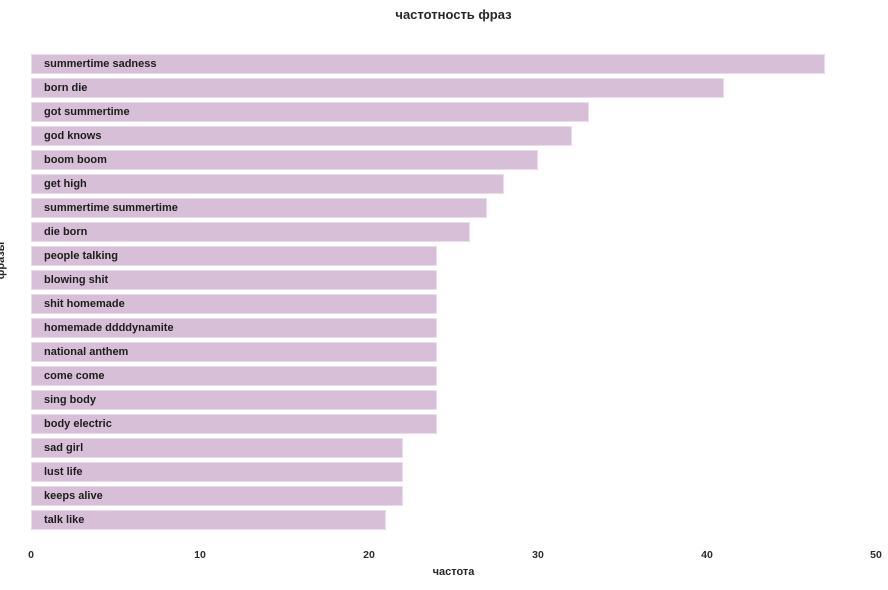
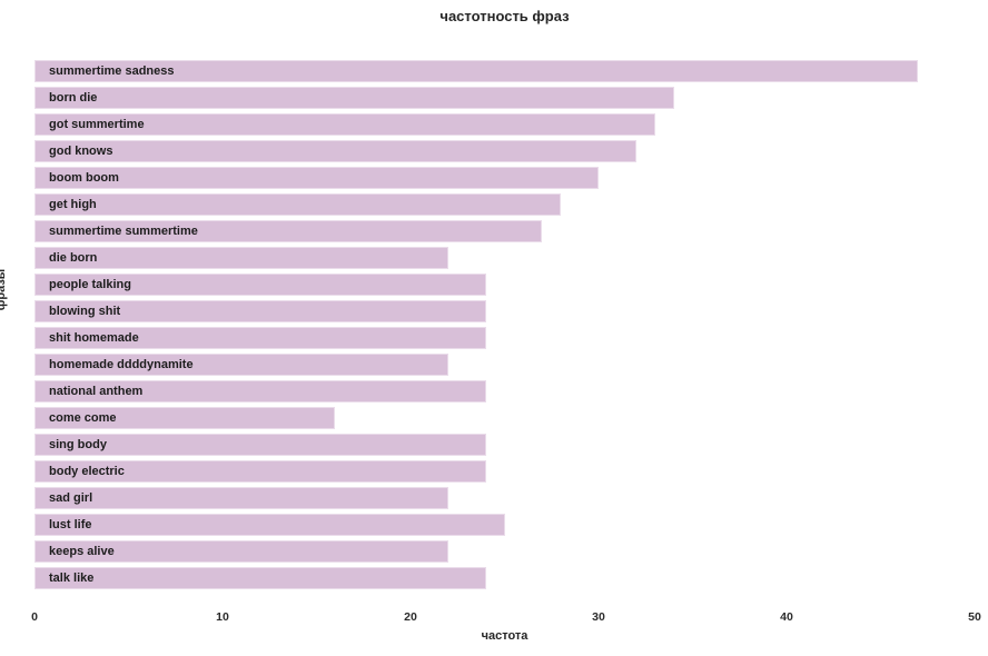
born die: 41 -> 34
die born: 26 -> 22
homemade ddddynamite: 24 -> 22
come come: 24 -> 16
lust life: 22 -> 25
talk like: 21 -> 24
